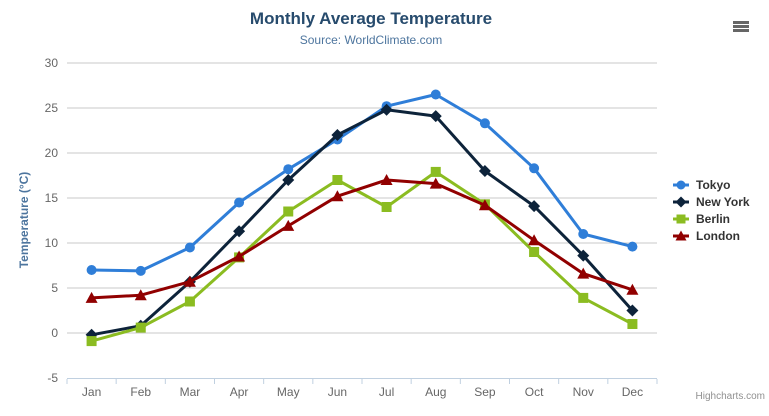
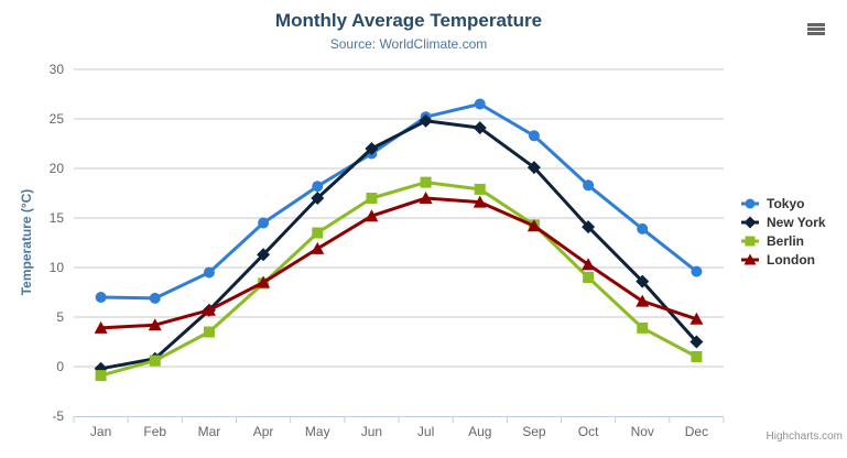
Berlin/Jul: 14 -> 19
New York/Sep: 18 -> 20
Tokyo/Nov: 11 -> 14
